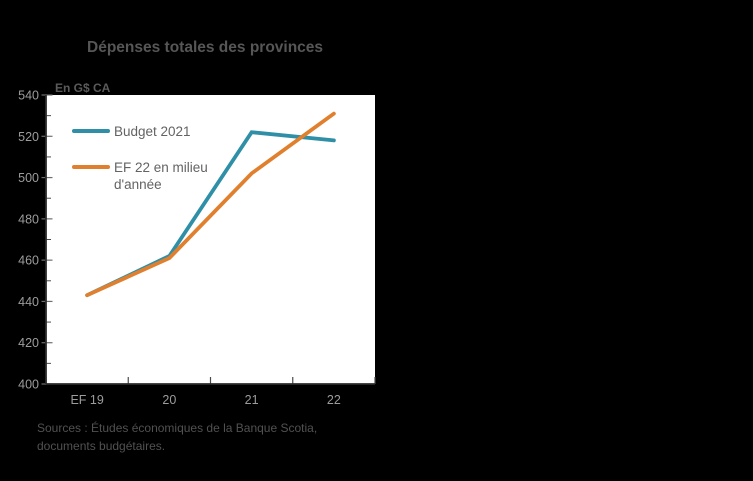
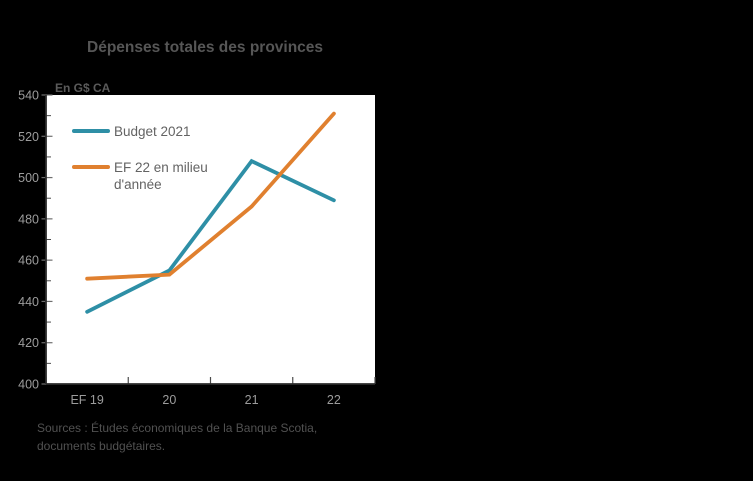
Budget 2021/EF 19: 443 -> 435
EF 22 en milieu d'année/EF 19: 443 -> 451
Budget 2021/20: 462 -> 455
EF 22 en milieu d'année/20: 461 -> 453
Budget 2021/21: 522 -> 508
EF 22 en milieu d'année/21: 502 -> 486
Budget 2021/22: 518 -> 489
